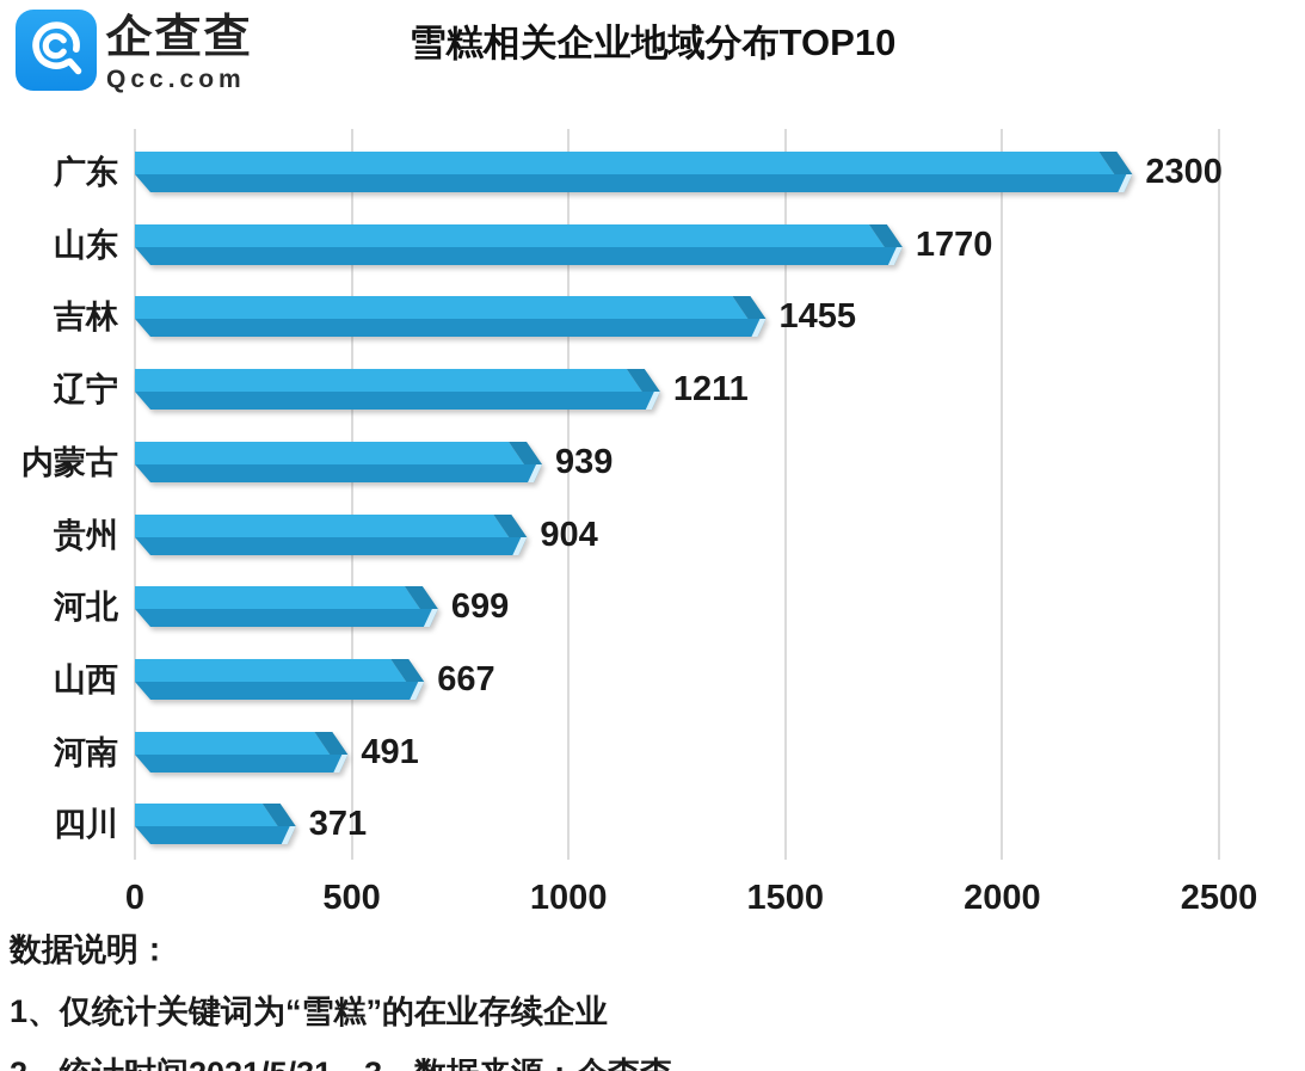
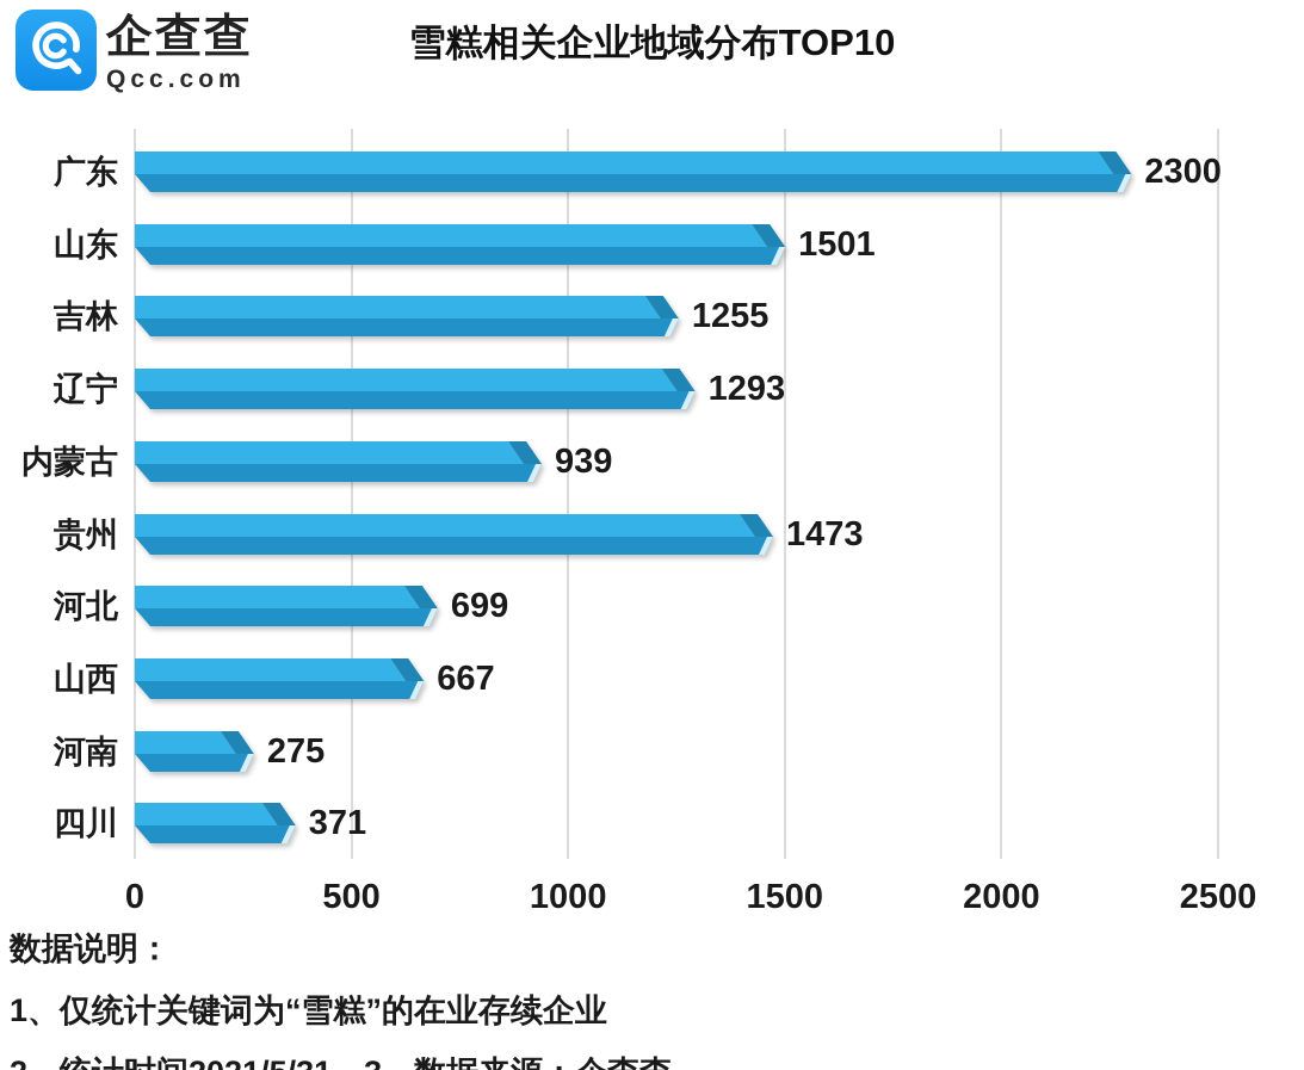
山东: 1770 -> 1501
吉林: 1455 -> 1255
辽宁: 1211 -> 1293
贵州: 904 -> 1473
河南: 491 -> 275
